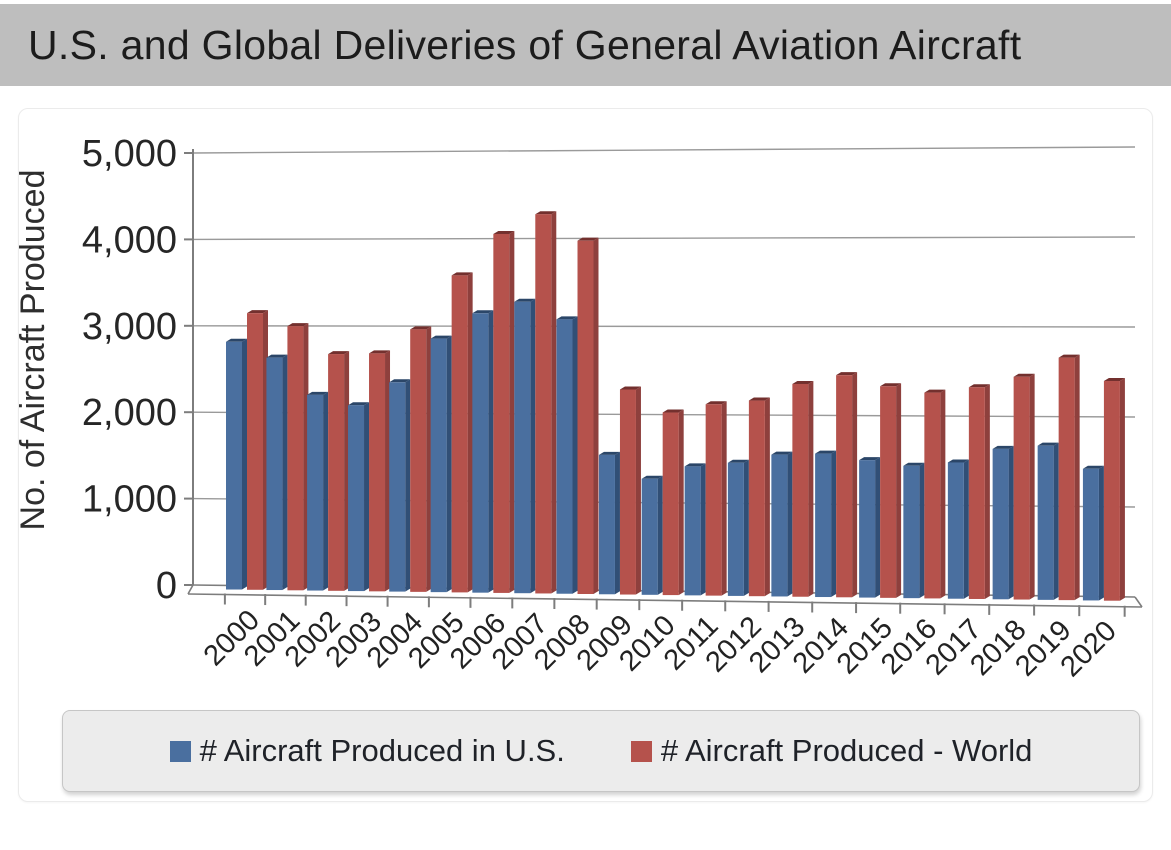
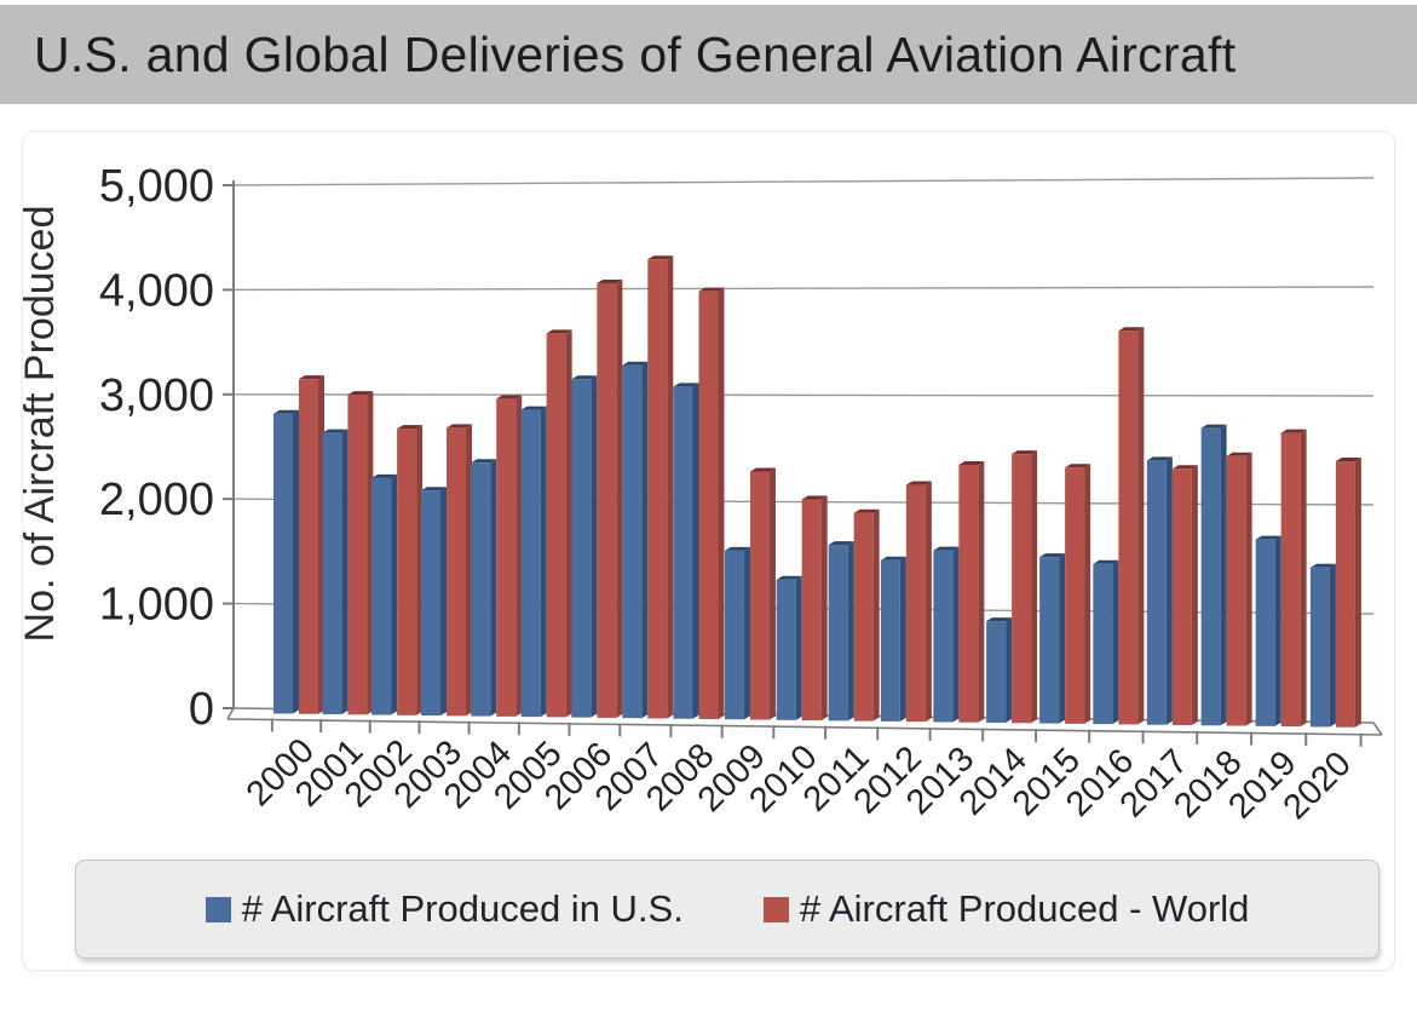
# Aircraft Produced in U.S./2011: 1400 -> 1600
# Aircraft Produced - World/2011: 2100 -> 1900
# Aircraft Produced in U.S./2014: 1600 -> 900
# Aircraft Produced - World/2016: 2300 -> 3600
# Aircraft Produced in U.S./2017: 1500 -> 2400
# Aircraft Produced in U.S./2018: 1600 -> 2700
